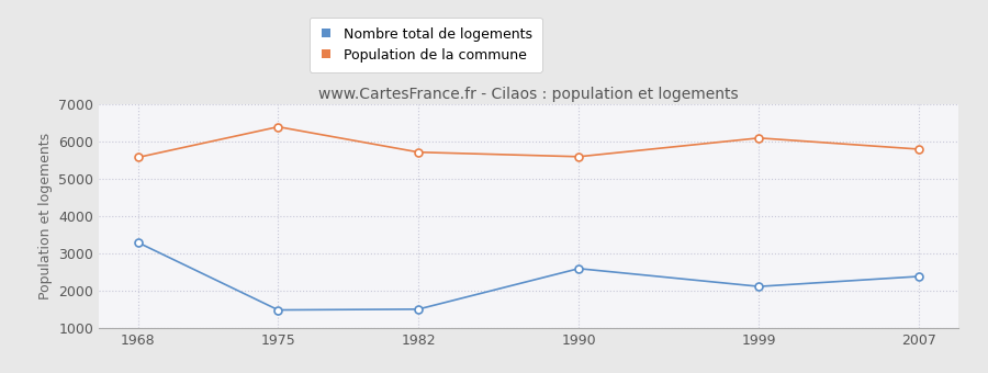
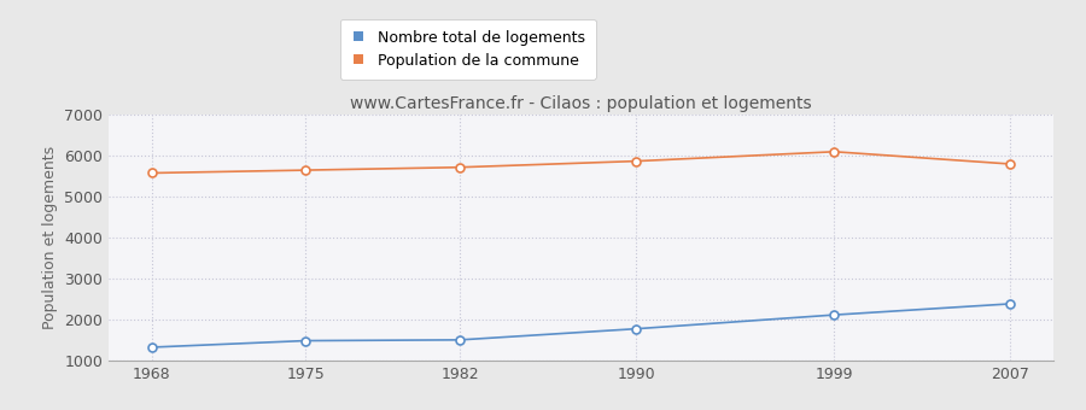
Nombre total de logements/1968: 3300 -> 1330
Population de la commune/1975: 6400 -> 5650
Nombre total de logements/1990: 2600 -> 1780
Population de la commune/1990: 5600 -> 5870
